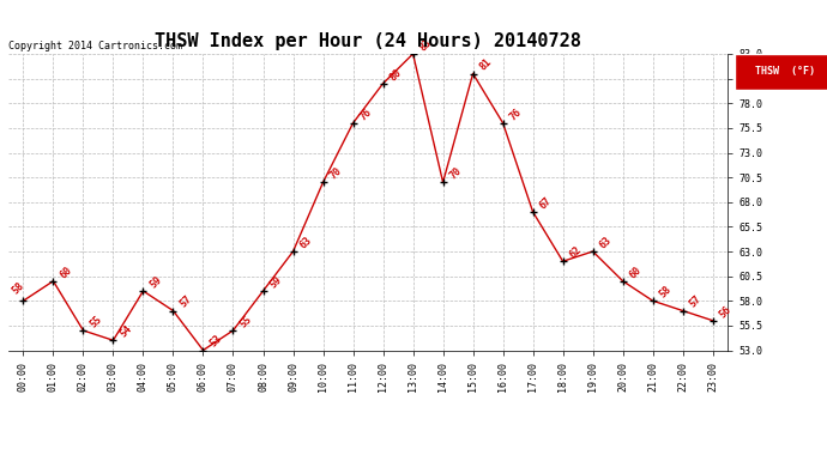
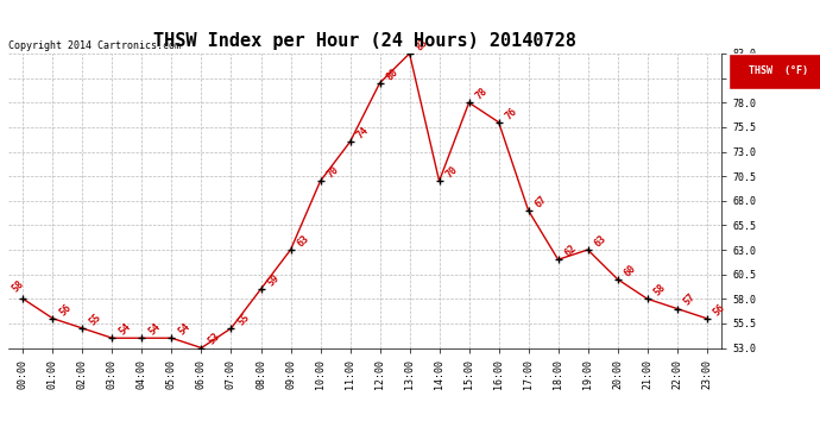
01:00: 60 -> 56
04:00: 59 -> 54
05:00: 57 -> 54
11:00: 76 -> 74
15:00: 81 -> 78
